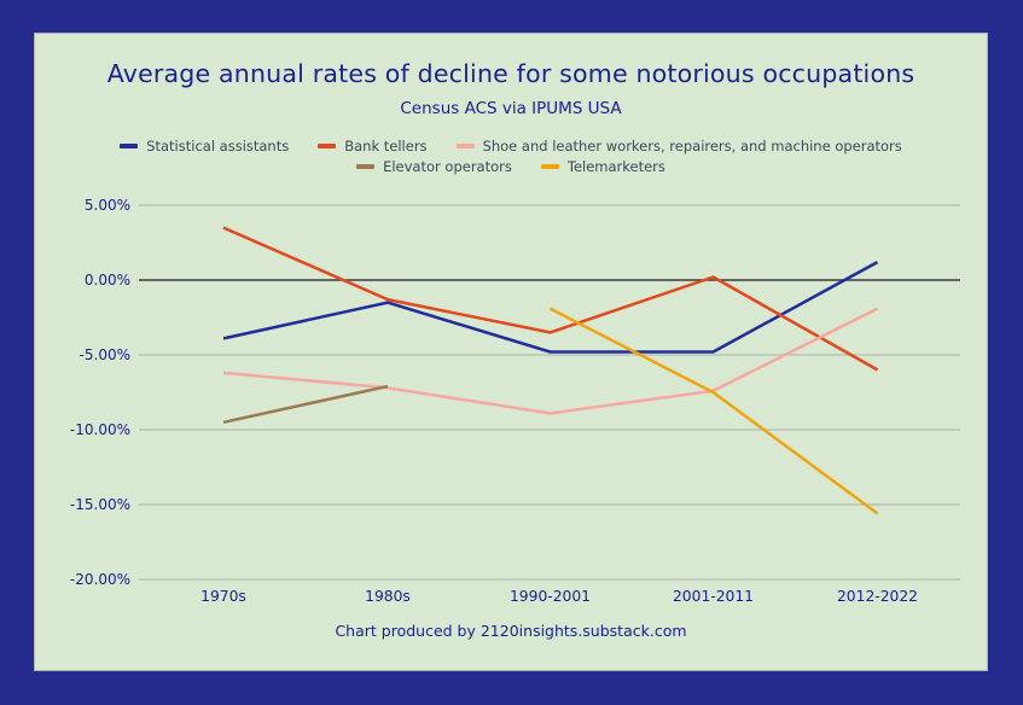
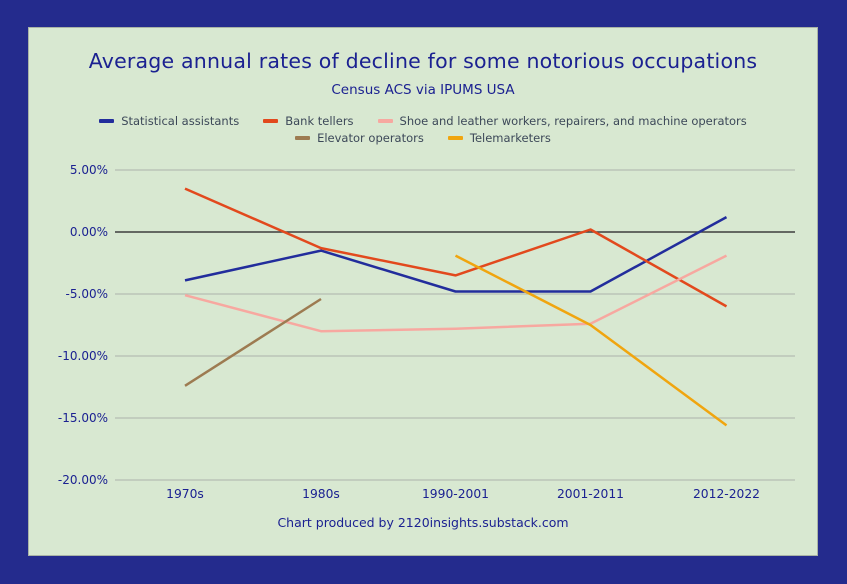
Shoe and leather workers, repairers, and machine operators/1970s: -6.2% -> -5.1%
Elevator operators/1970s: -9.5% -> -12.4%
Shoe and leather workers, repairers, and machine operators/1980s: -7.2% -> -8.0%
Elevator operators/1980s: -7.1% -> -5.4%
Shoe and leather workers, repairers, and machine operators/1990-2001: -8.9% -> -7.8%
